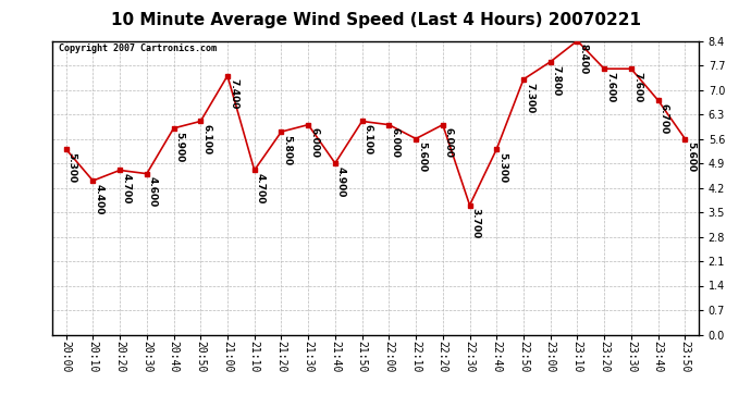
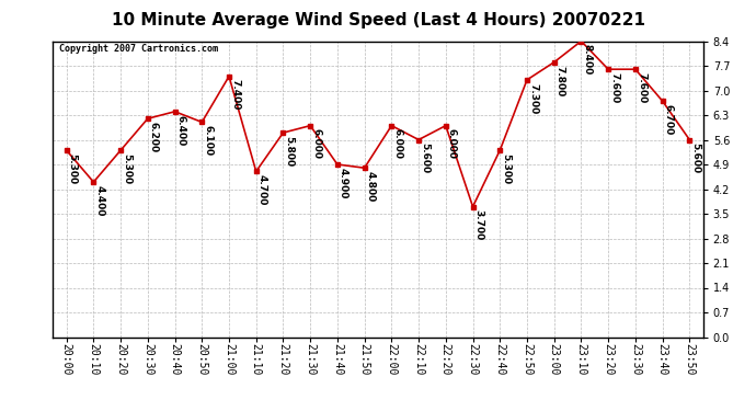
20:20: 4.700 -> 5.300
20:30: 4.600 -> 6.200
20:40: 5.900 -> 6.400
21:50: 6.100 -> 4.800
